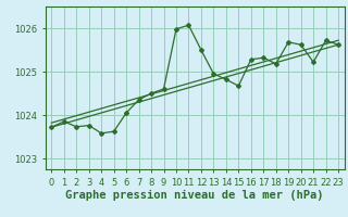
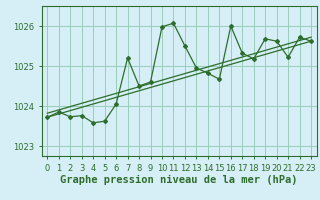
7: 1024.35 -> 1025.20
16: 1025.28 -> 1026.00
